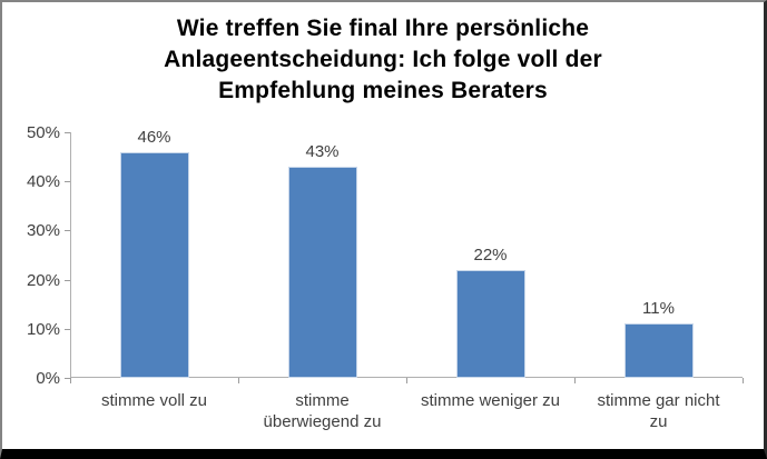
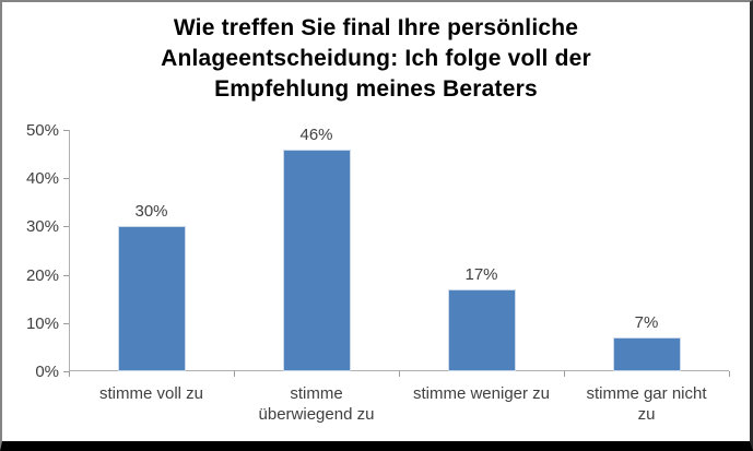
stimme voll zu: 46% -> 30%
stimme überwiegend zu: 43% -> 46%
stimme weniger zu: 22% -> 17%
stimme gar nicht zu: 11% -> 7%
